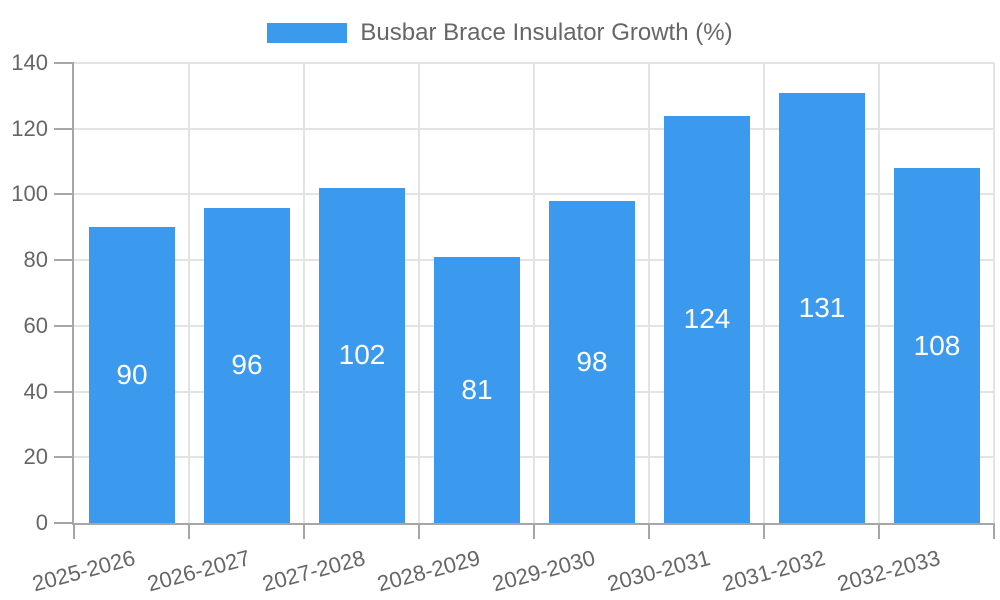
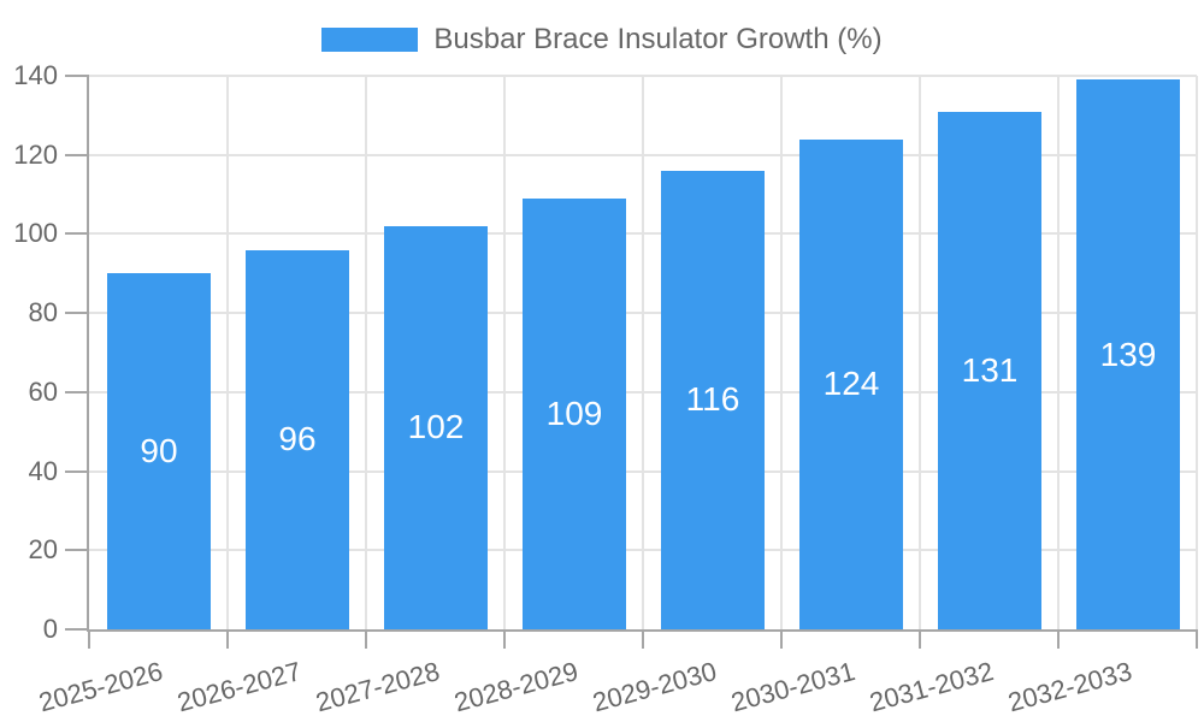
2028-2029: 81 -> 109
2029-2030: 98 -> 116
2032-2033: 108 -> 139
